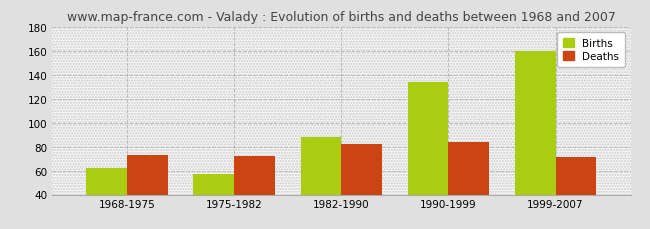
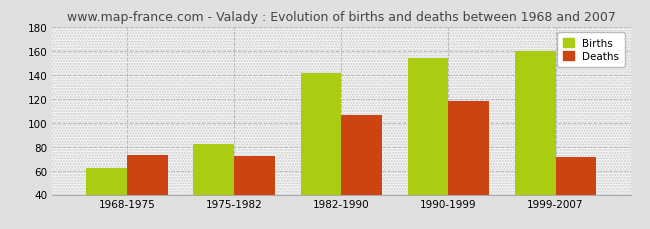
Births/1975-1982: 57 -> 82
Births/1982-1990: 88 -> 141
Deaths/1982-1990: 82 -> 106
Births/1990-1999: 134 -> 154
Deaths/1990-1999: 84 -> 118
